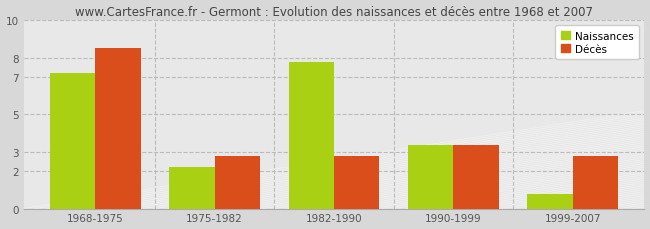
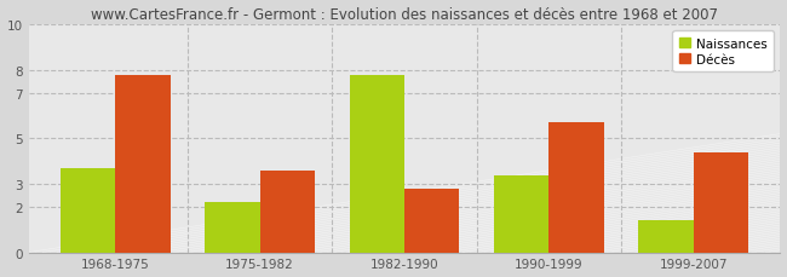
Naissances/1968-1975: 7.2 -> 3.7
Décès/1968-1975: 8.5 -> 7.8
Décès/1975-1982: 2.8 -> 3.6
Décès/1990-1999: 3.4 -> 5.7
Naissances/1999-2007: 0.8 -> 1.4
Décès/1999-2007: 2.8 -> 4.4
